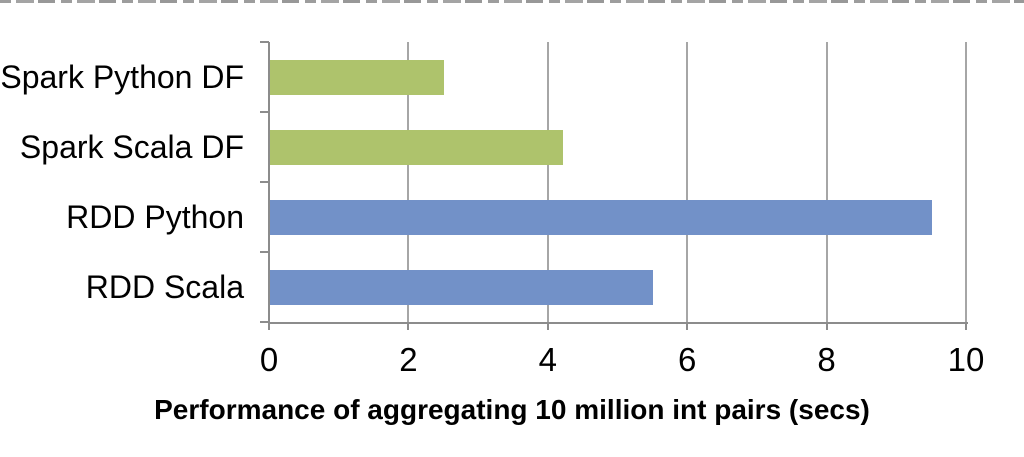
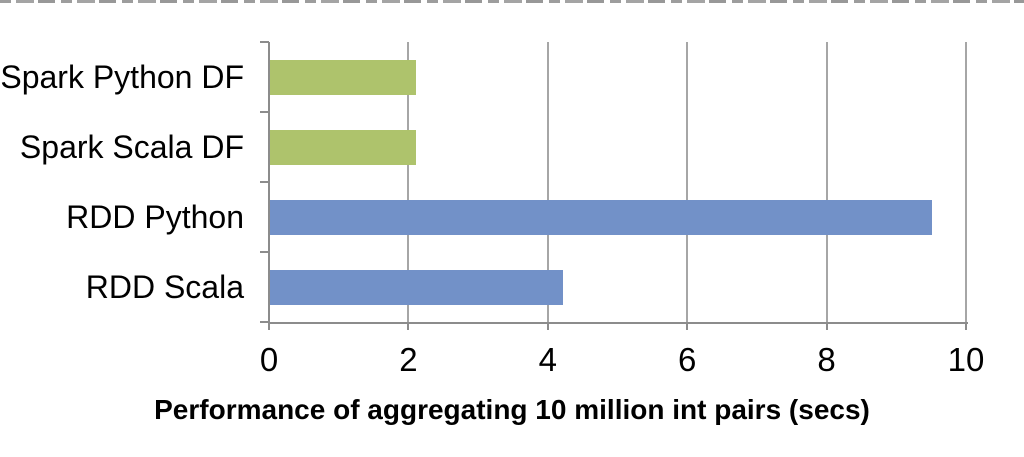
Spark Python DF: 2.5 -> 2.1
Spark Scala DF: 4.2 -> 2.1
RDD Scala: 5.5 -> 4.2
